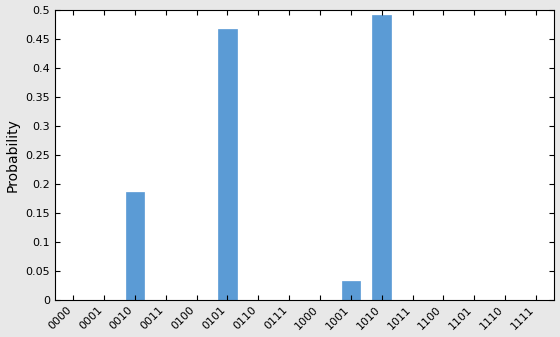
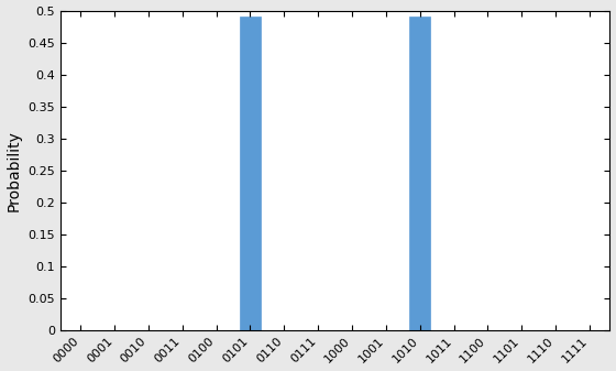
0010: 0.186 -> 0.001
0101: 0.466 -> 0.490
1001: 0.034 -> 0.001
